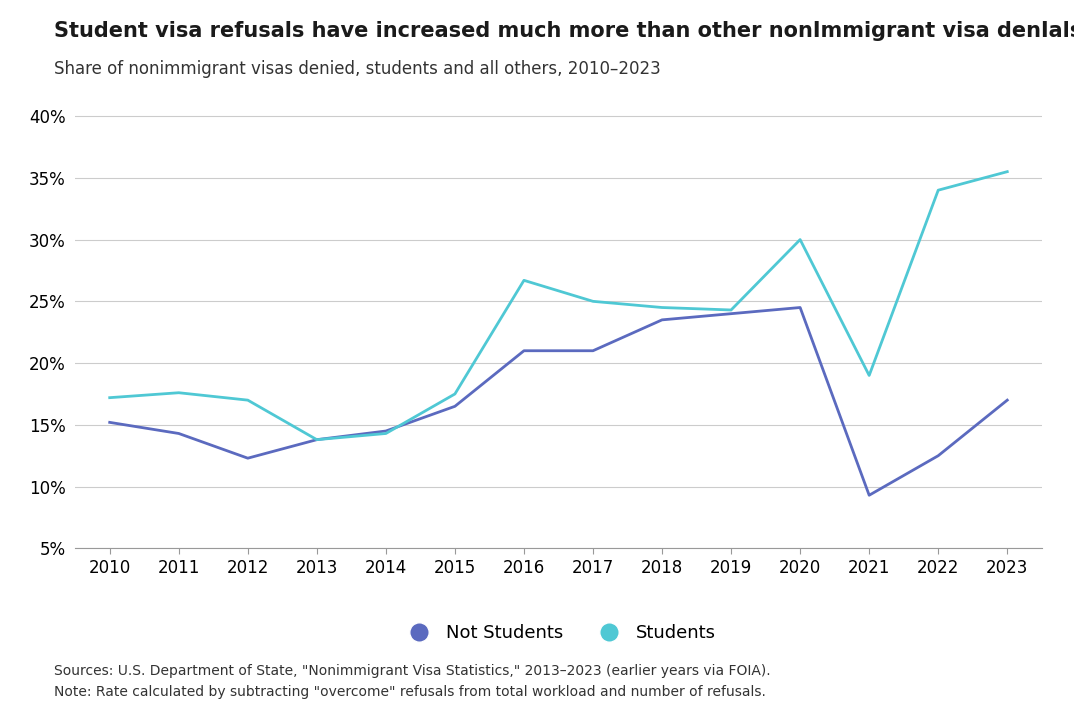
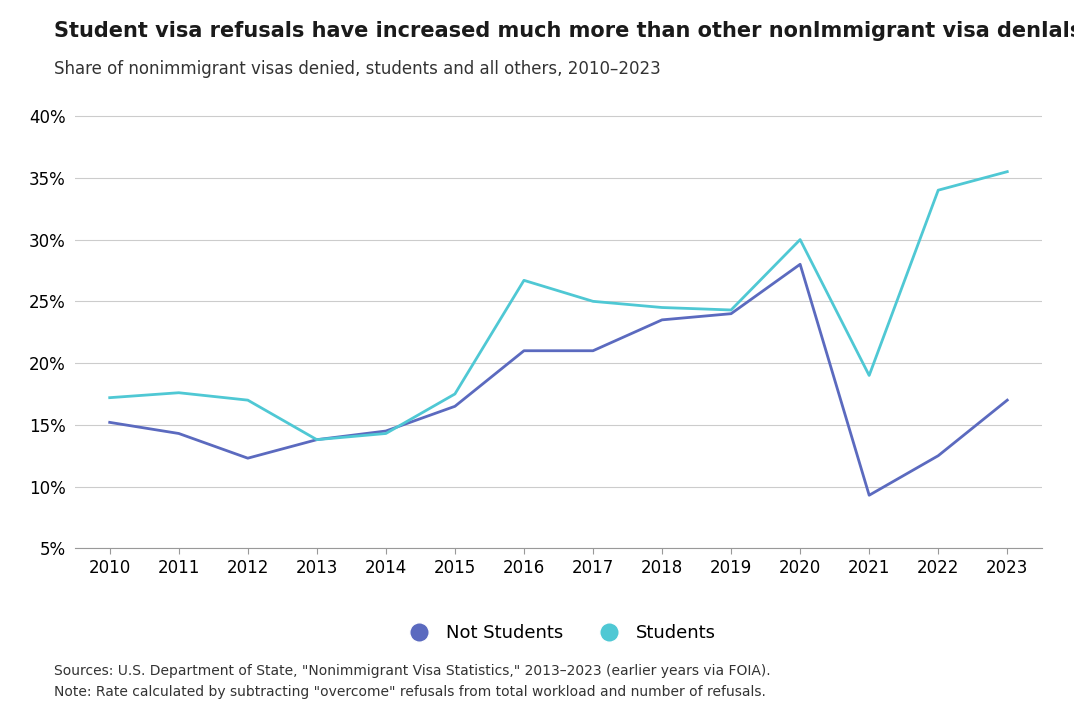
Not Students/2020: 24.5% -> 28.0%
